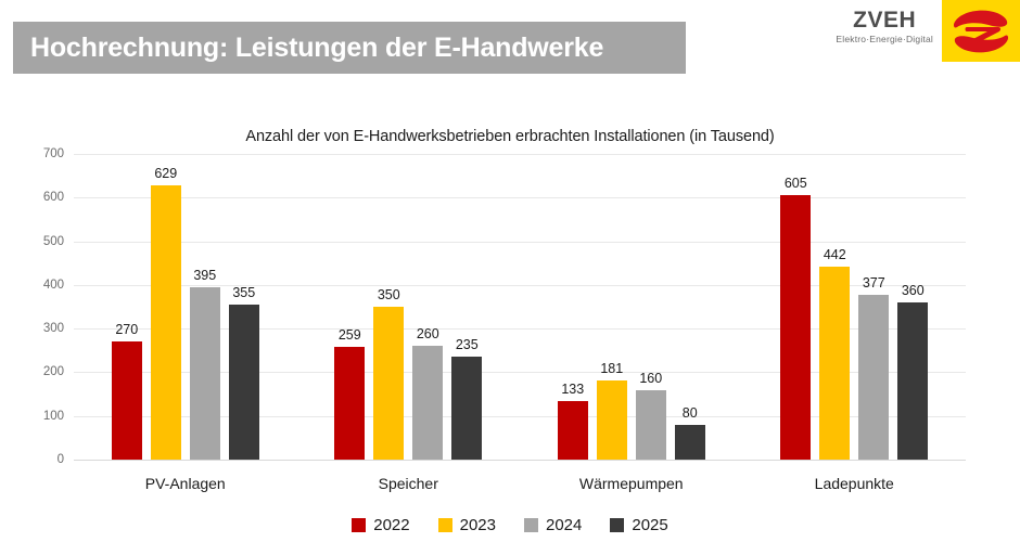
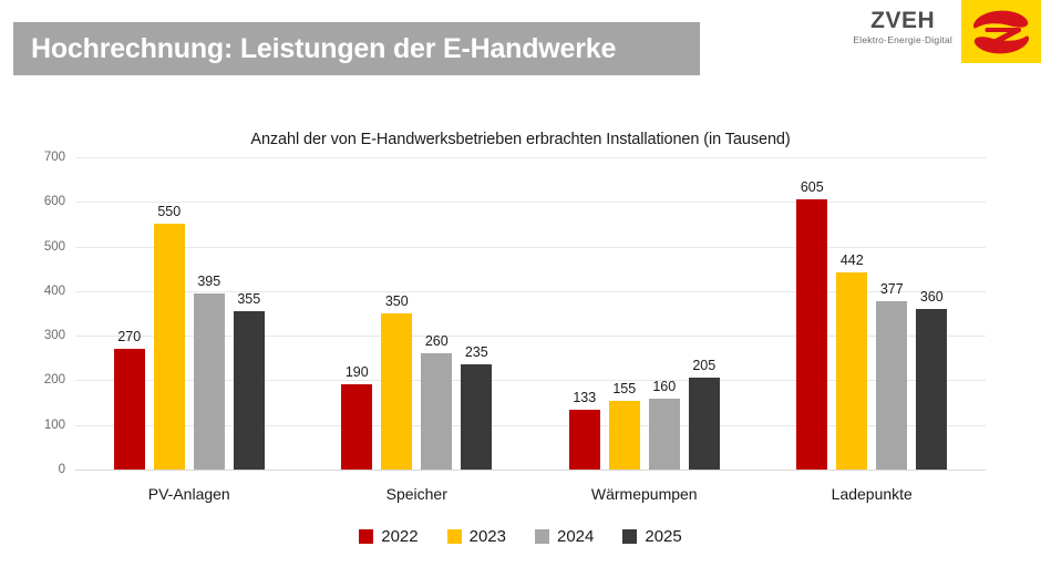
2023/PV-Anlagen: 629 -> 550
2022/Speicher: 259 -> 190
2023/Wärmepumpen: 181 -> 155
2025/Wärmepumpen: 80 -> 205
